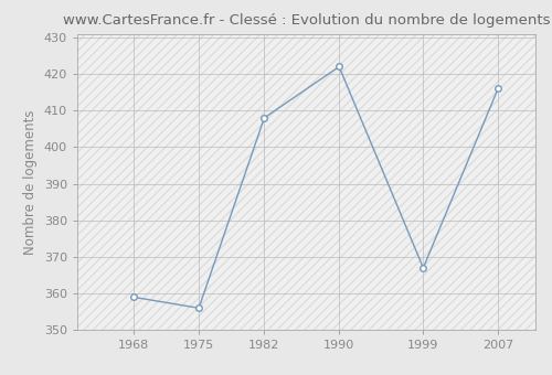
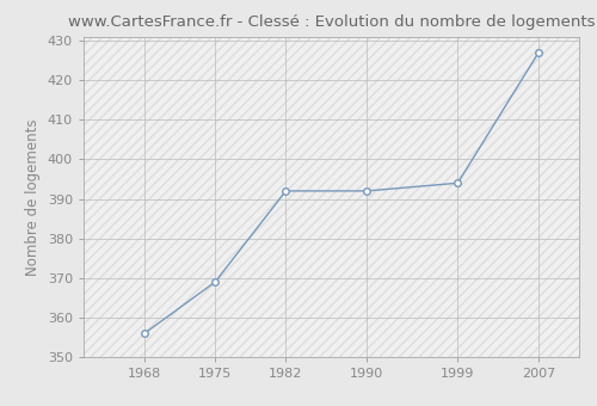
1968: 359 -> 356
1975: 356 -> 369
1982: 408 -> 392
1990: 422 -> 392
1999: 367 -> 394
2007: 416 -> 427
